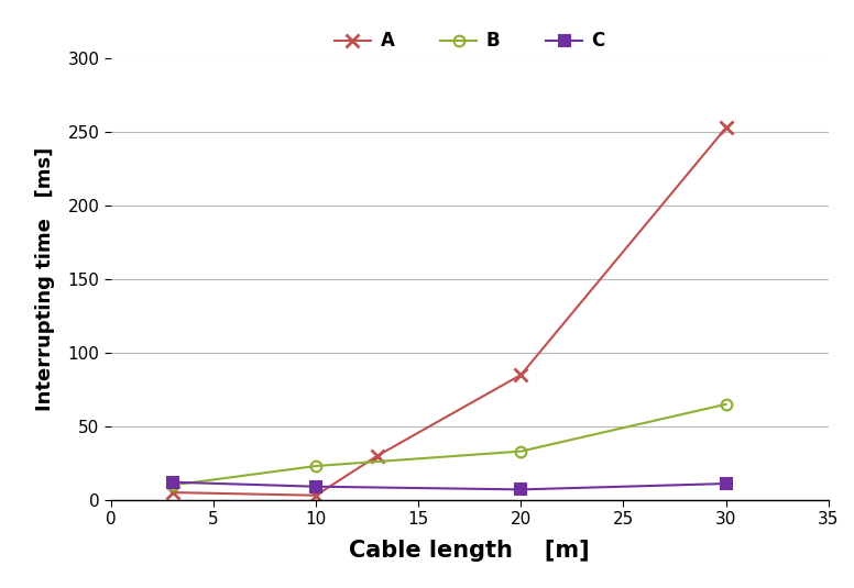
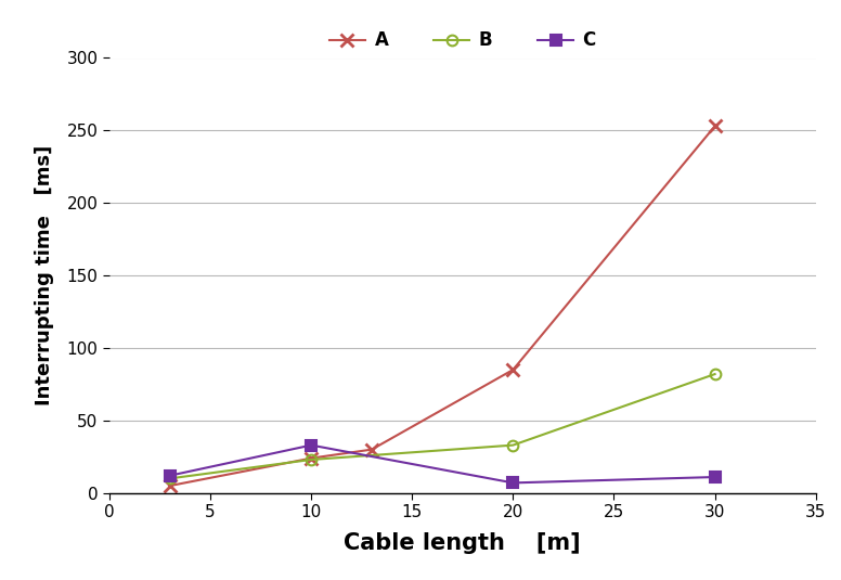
A/10: 3 -> 24
C/10: 9 -> 33
B/30: 65 -> 82
